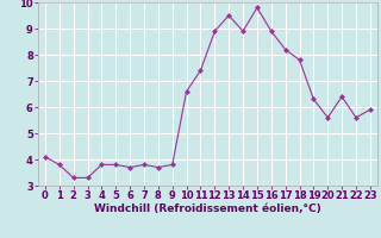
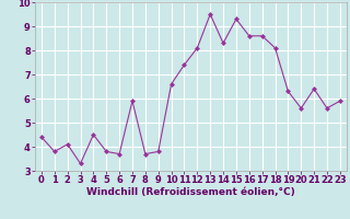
0: 4.1 -> 4.4
2: 3.3 -> 4.1
4: 3.8 -> 4.5
7: 3.8 -> 5.9
12: 8.9 -> 8.1
14: 8.9 -> 8.3
15: 9.8 -> 9.3
16: 8.9 -> 8.6
17: 8.2 -> 8.6
18: 7.8 -> 8.1
